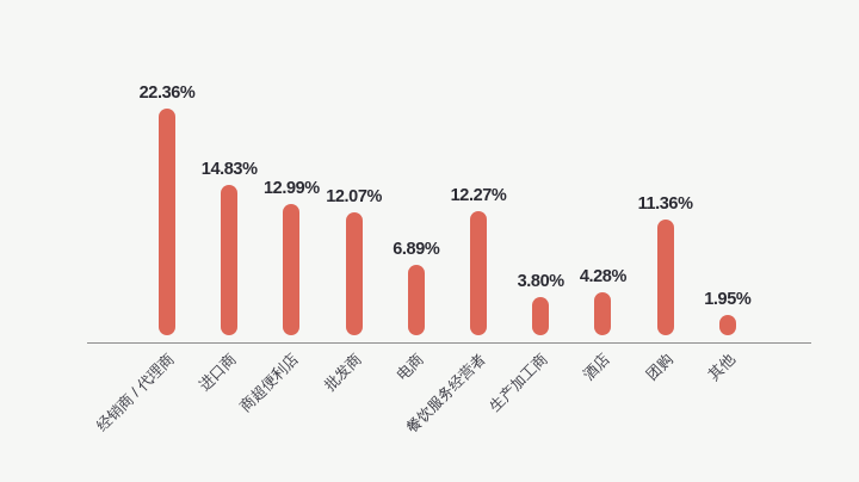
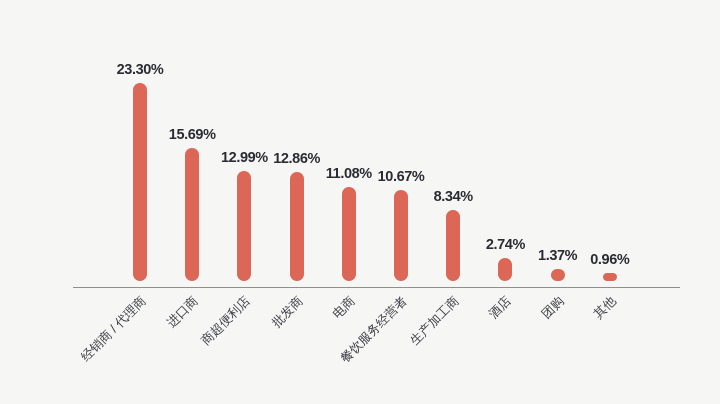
经销商 / 代理商: 22.36% -> 23.30%
进口商: 14.83% -> 15.69%
批发商: 12.07% -> 12.86%
电商: 6.89% -> 11.08%
餐饮服务经营者: 12.27% -> 10.67%
生产加工商: 3.80% -> 8.34%
酒店: 4.28% -> 2.74%
团购: 11.36% -> 1.37%
其他: 1.95% -> 0.96%
